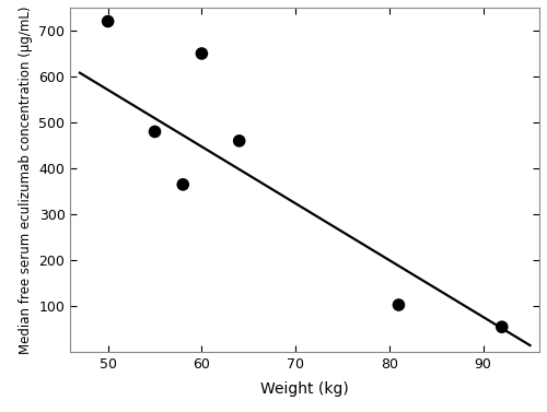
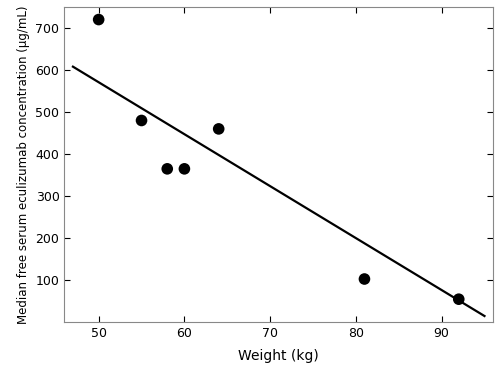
60: 650 -> 365
